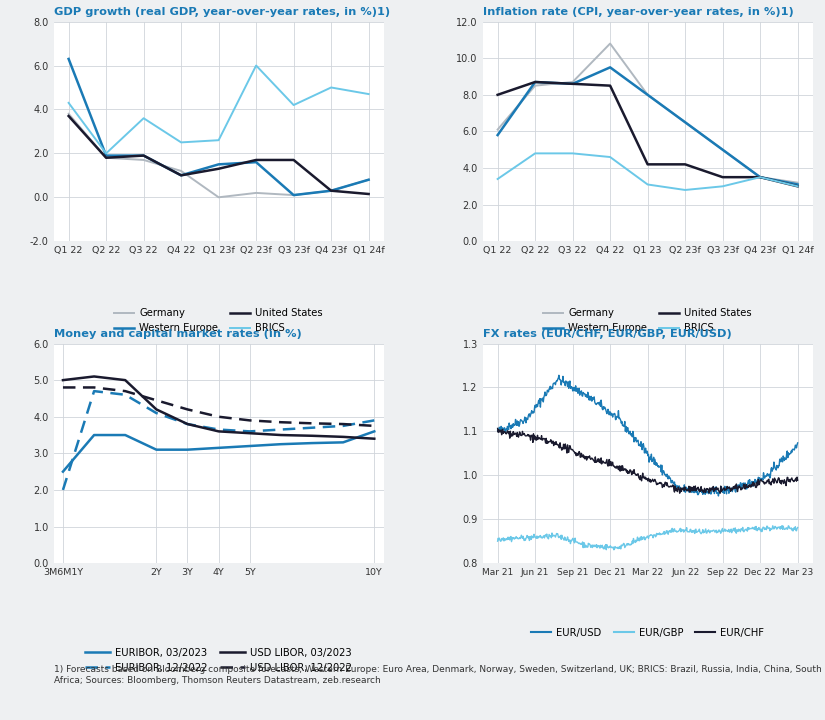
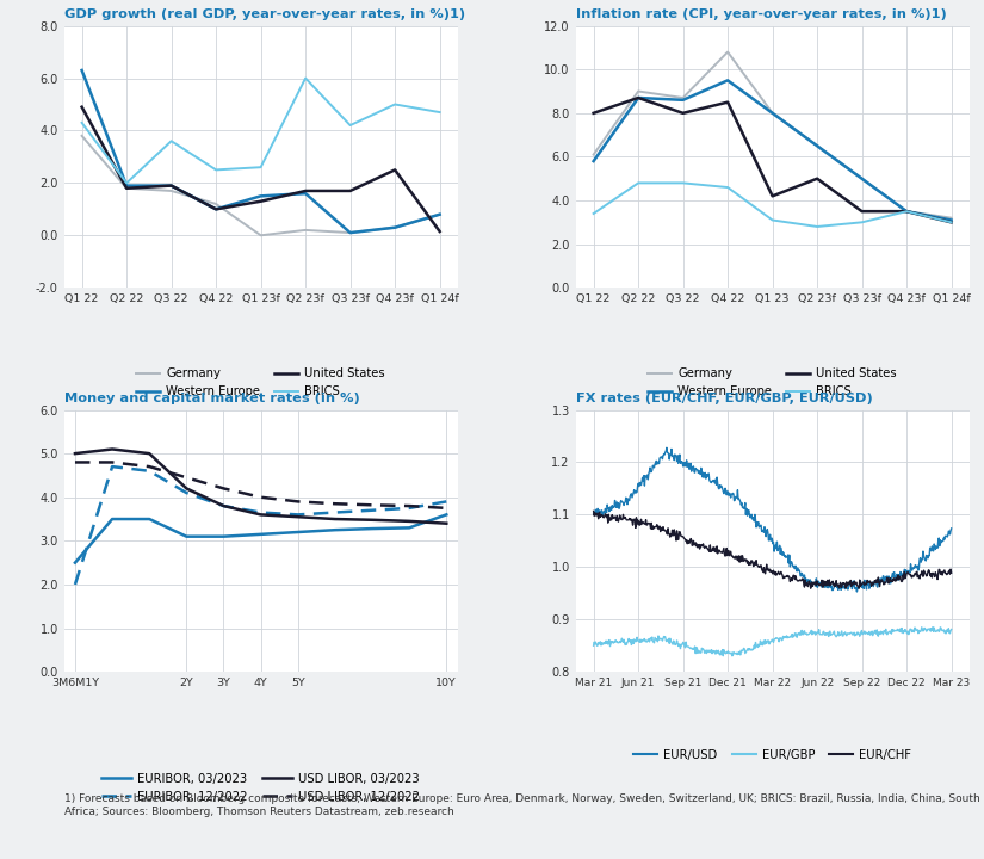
GDP growth (real GDP, year-over-year rates, in %)1)/United States/Q1 22: 3.70 -> 4.90
GDP growth (real GDP, year-over-year rates, in %)1)/United States/Q4 23f: 0.30 -> 2.50
Inflation rate (CPI, year-over-year rates, in %)1)/Germany/Q2 22: 8.5 -> 9.0
Inflation rate (CPI, year-over-year rates, in %)1)/United States/Q3 22: 8.6 -> 8.0
Inflation rate (CPI, year-over-year rates, in %)1)/United States/Q2 23f: 4.2 -> 5.0
